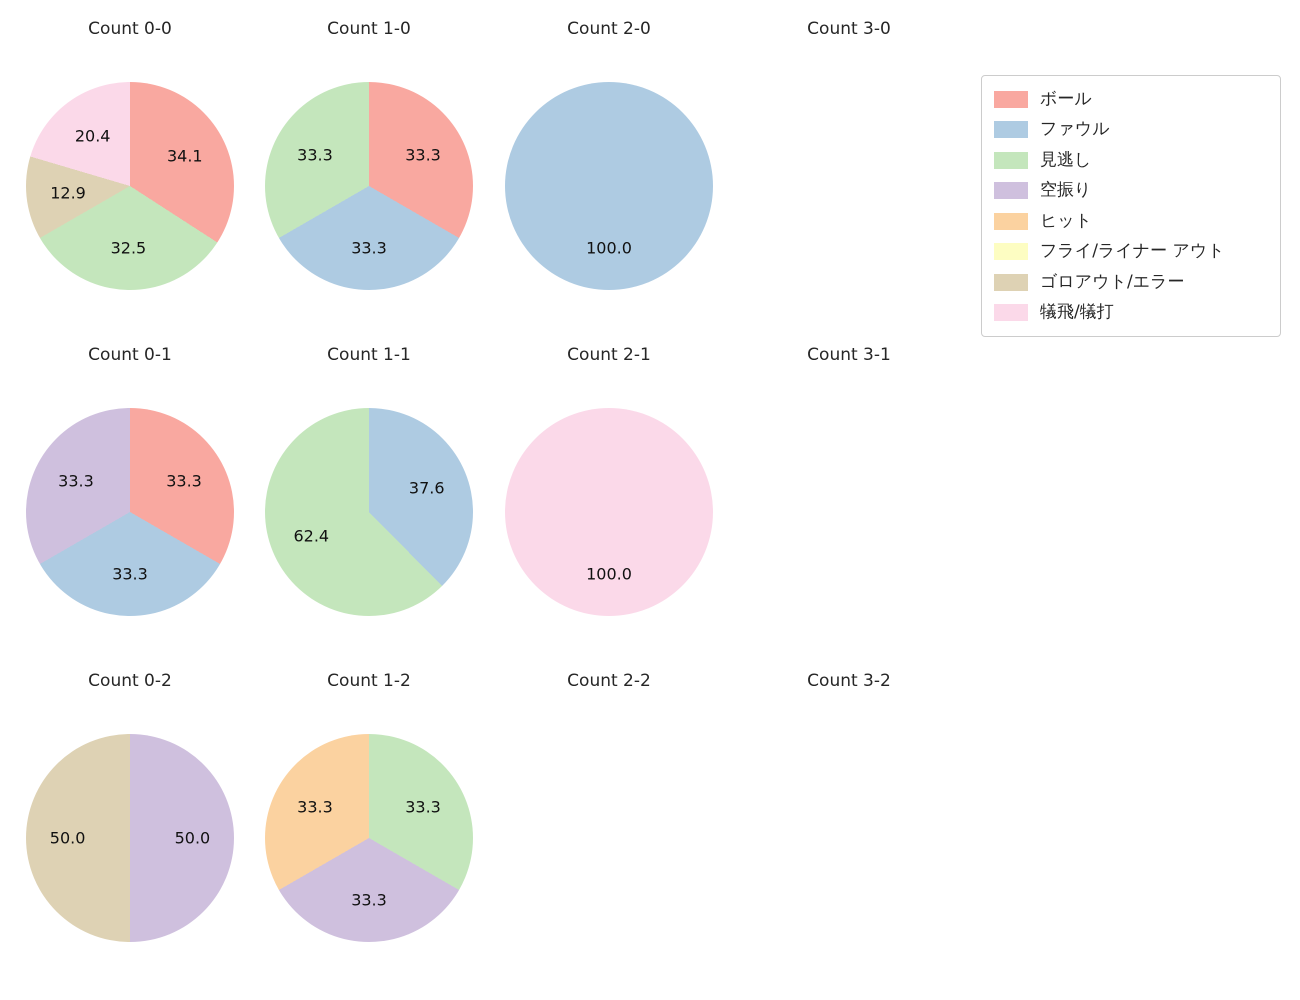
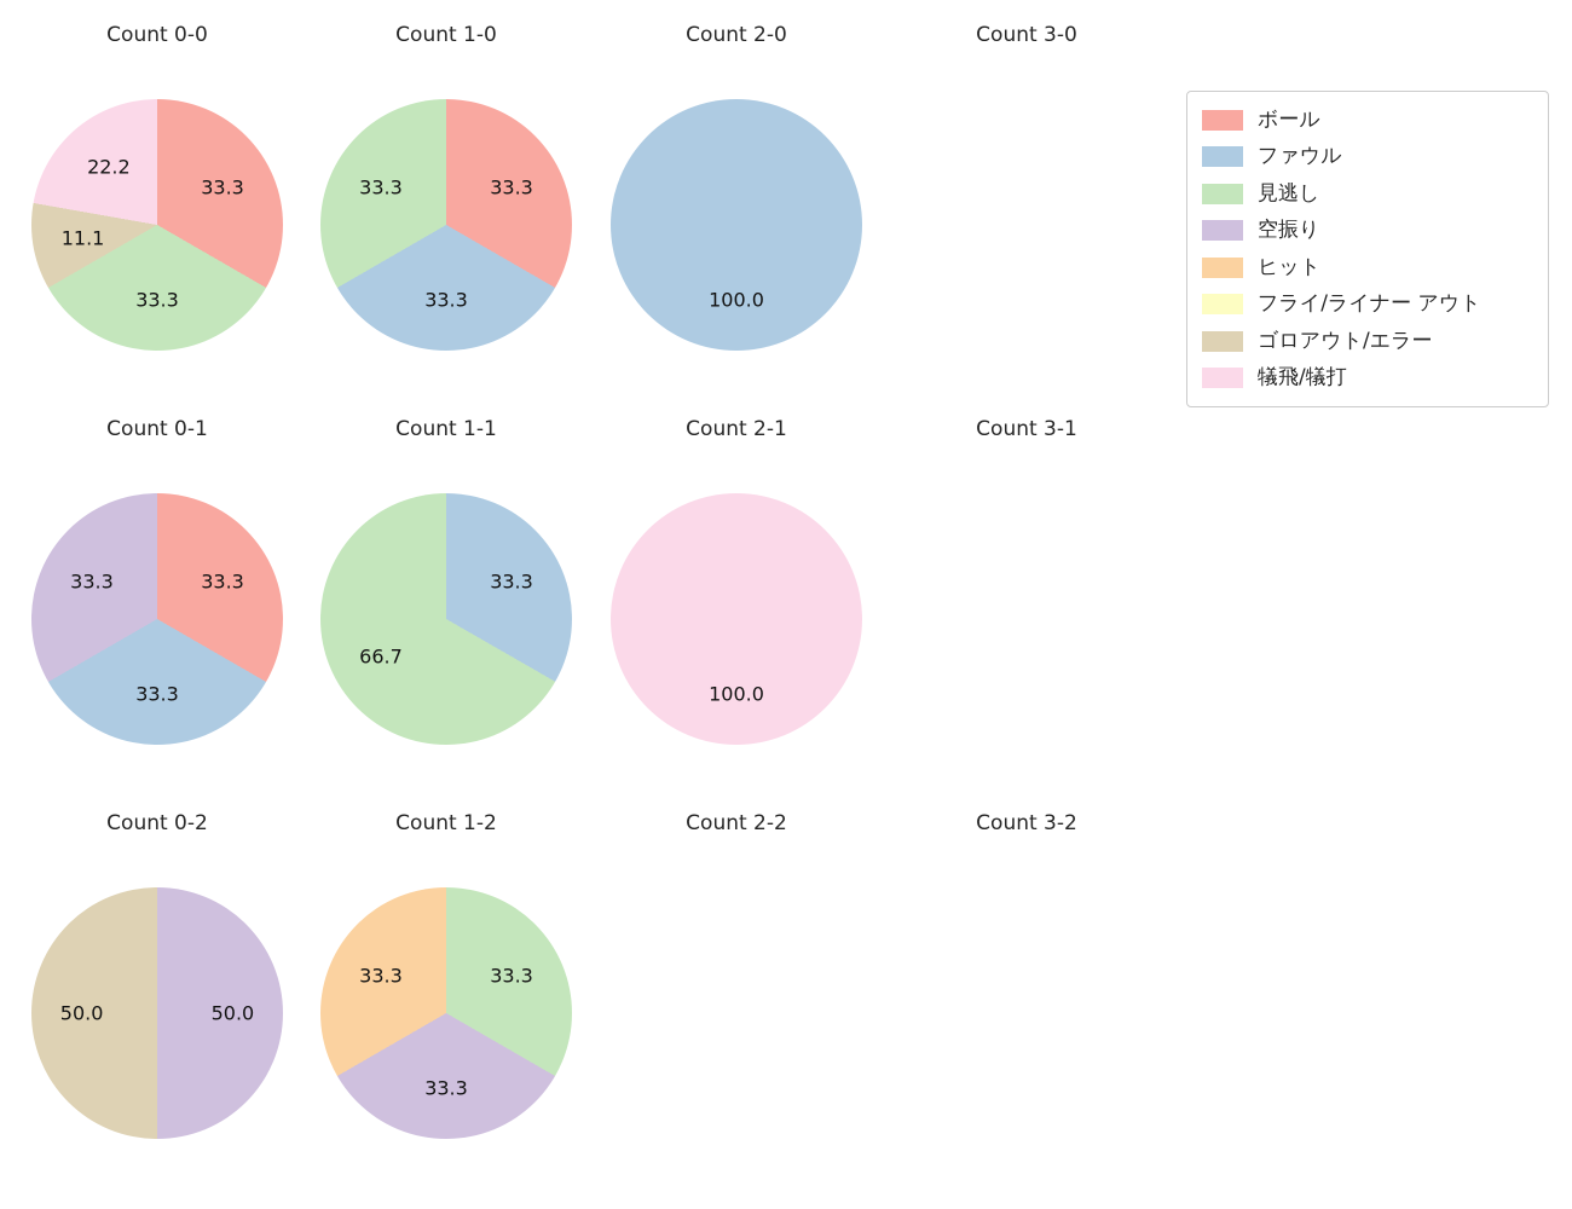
Count 0-0/ボール: 34.1 -> 33.3
Count 0-0/見逃し: 32.5 -> 33.3
Count 0-0/ゴロアウト/エラー: 12.9 -> 11.1
Count 0-0/犠飛/犠打: 20.4 -> 22.2
Count 1-1/ファウル: 37.6 -> 33.3
Count 1-1/見逃し: 62.4 -> 66.7
